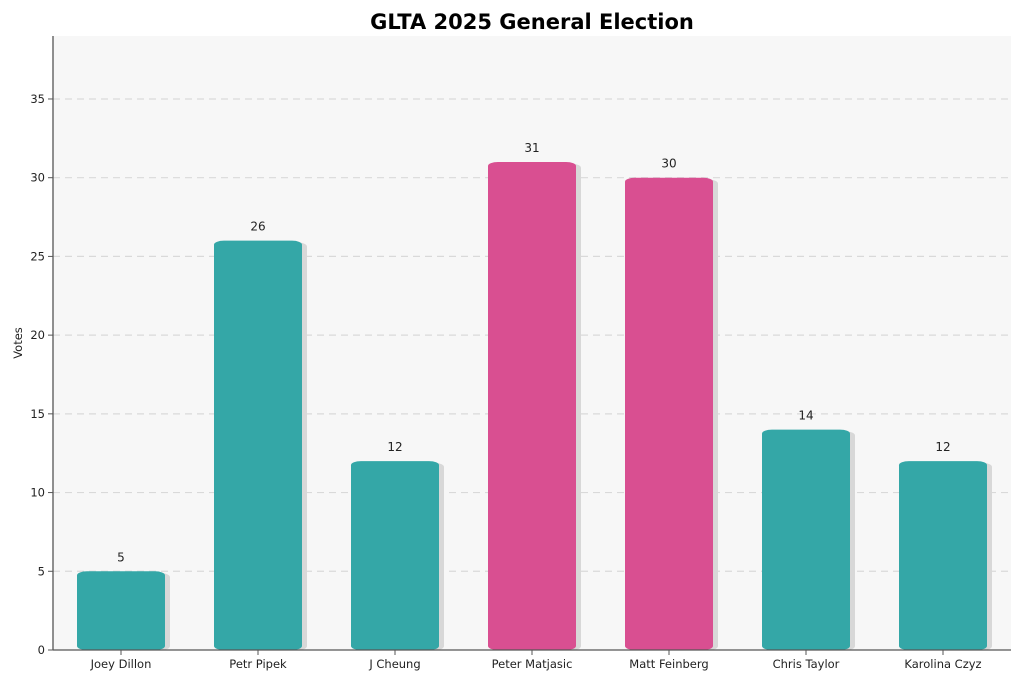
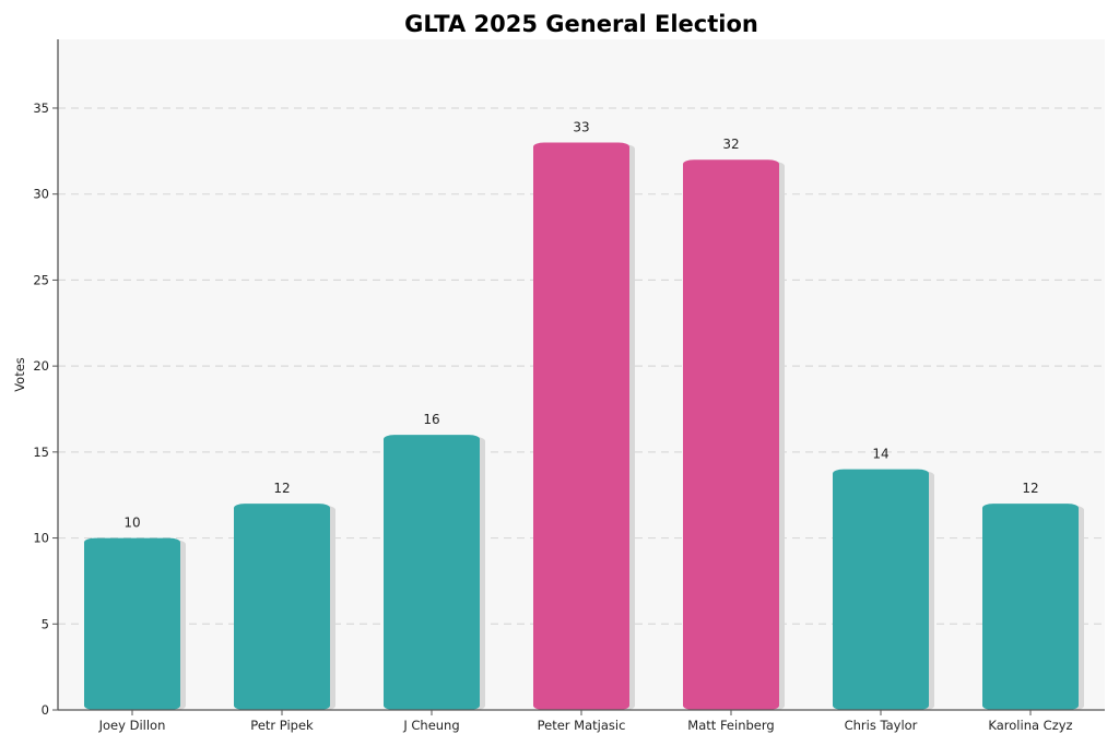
Joey Dillon: 5 -> 10
Petr Pipek: 26 -> 12
J Cheung: 12 -> 16
Peter Matjasic: 31 -> 33
Matt Feinberg: 30 -> 32
